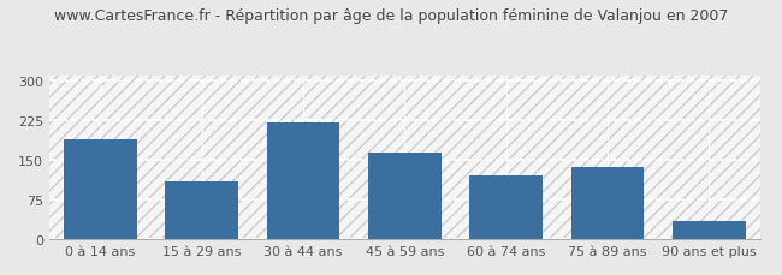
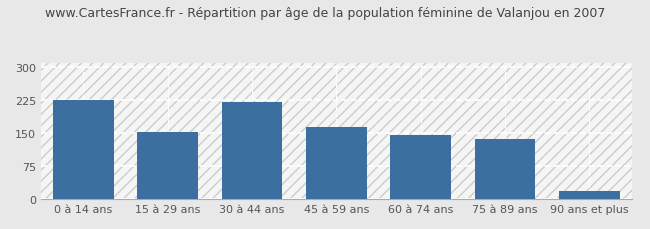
0 à 14 ans: 190 -> 226
15 à 29 ans: 110 -> 153
60 à 74 ans: 120 -> 146
90 ans et plus: 35 -> 18
